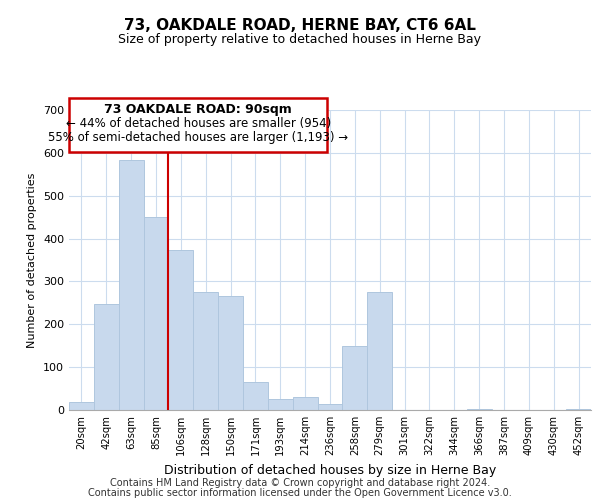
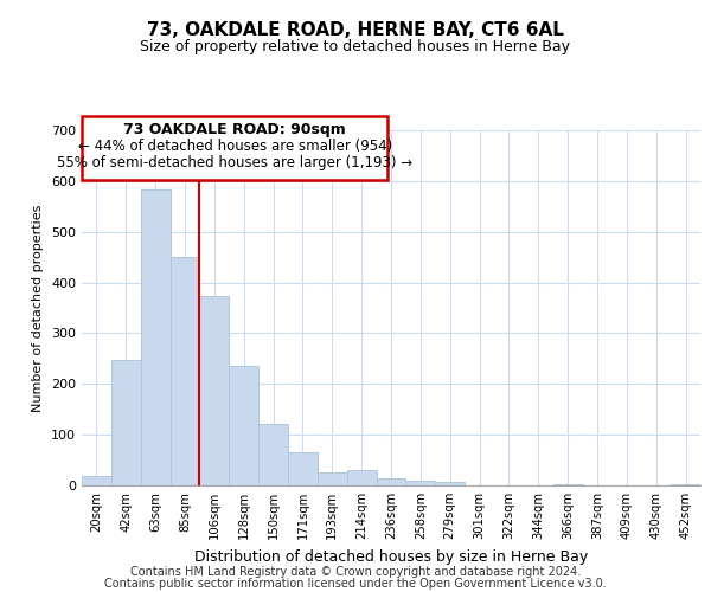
128sqm: 275 -> 236
150sqm: 265 -> 122
258sqm: 150 -> 10
279sqm: 275 -> 8
